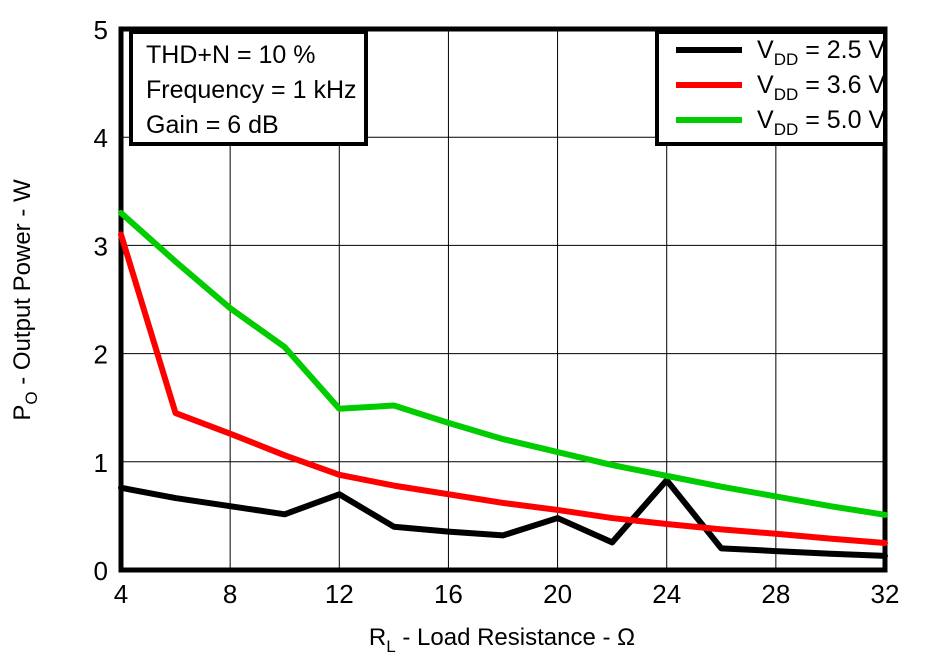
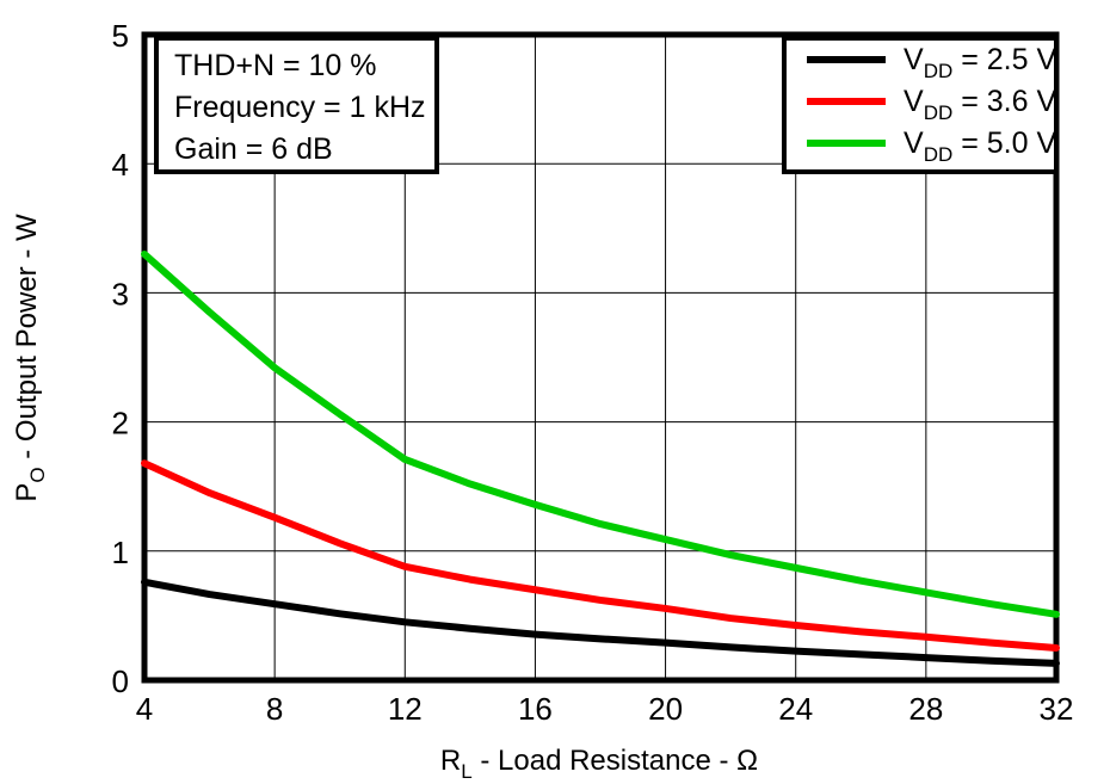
VDD = 3.6 V/4: 3.10 -> 1.68
VDD = 2.5 V/12: 0.70 -> 0.45
VDD = 5.0 V/12: 1.49 -> 1.71
VDD = 2.5 V/20: 0.48 -> 0.29
VDD = 2.5 V/24: 0.83 -> 0.23
